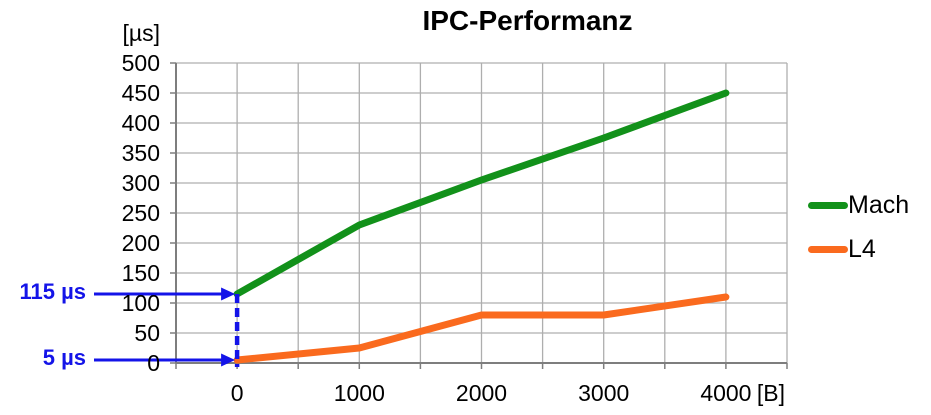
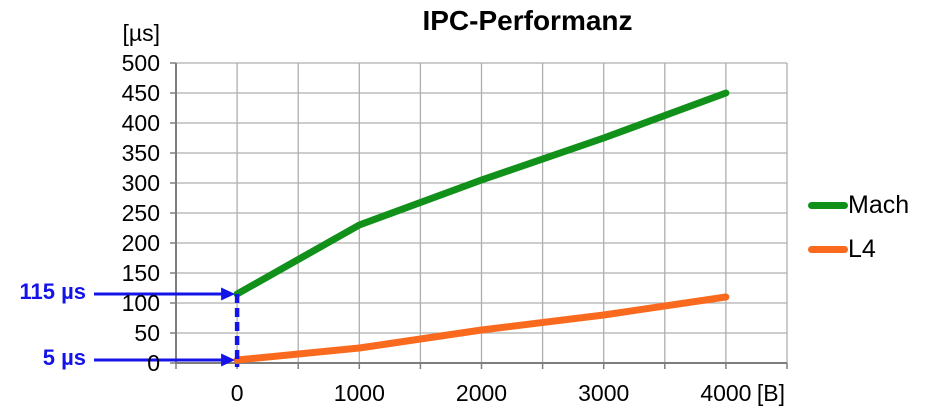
L4/2000: 80 -> 60
